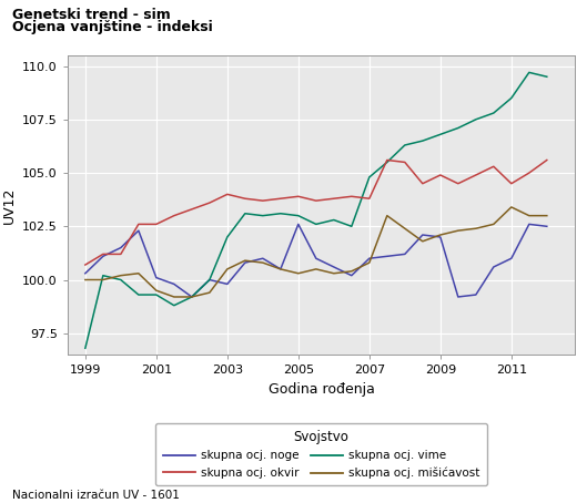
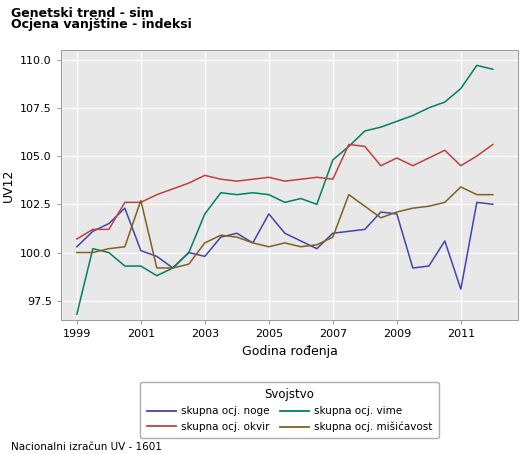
skupna ocj. mišićavost/2001: 99.5 -> 102.7
skupna ocj. noge/2005: 102.6 -> 102.0
skupna ocj. noge/2011: 101.0 -> 98.1
